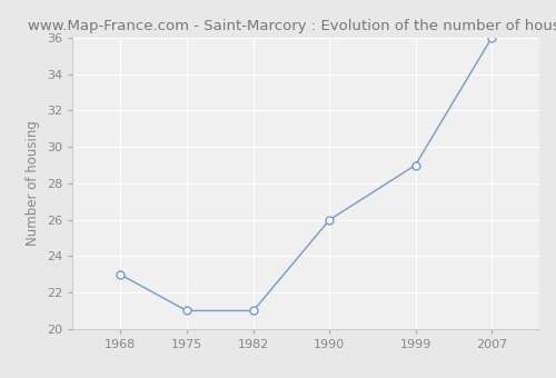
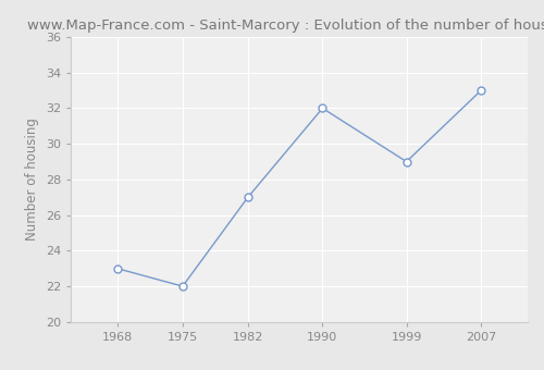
1975: 21 -> 22
1982: 21 -> 27
1990: 26 -> 32
2007: 36 -> 33
